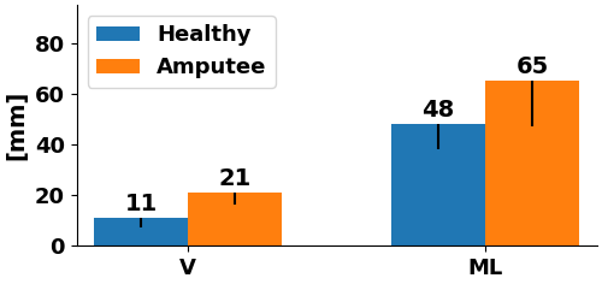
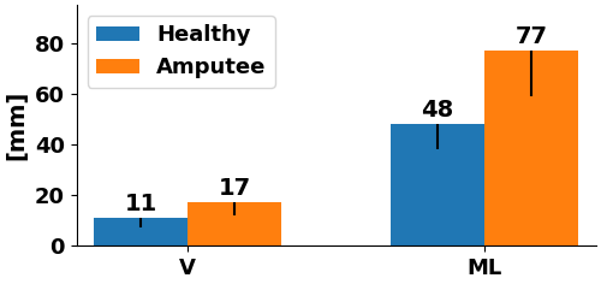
Amputee/V: 21 -> 17
Amputee/ML: 65 -> 77
